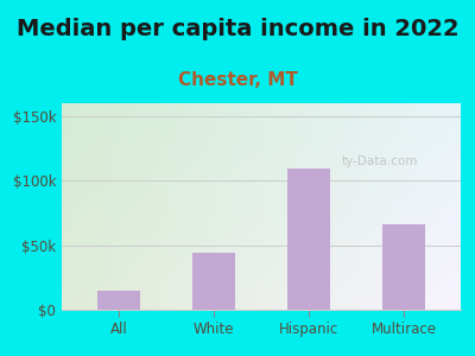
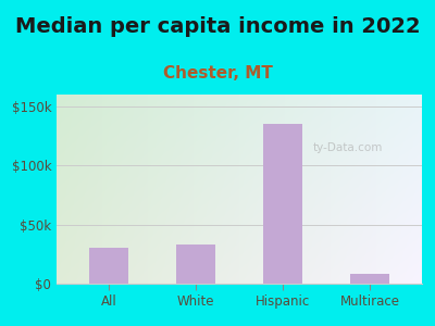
All: $15k -> $30k
White: $44k -> $33k
Hispanic: $109k -> $135k
Multirace: $66k -> $8k
